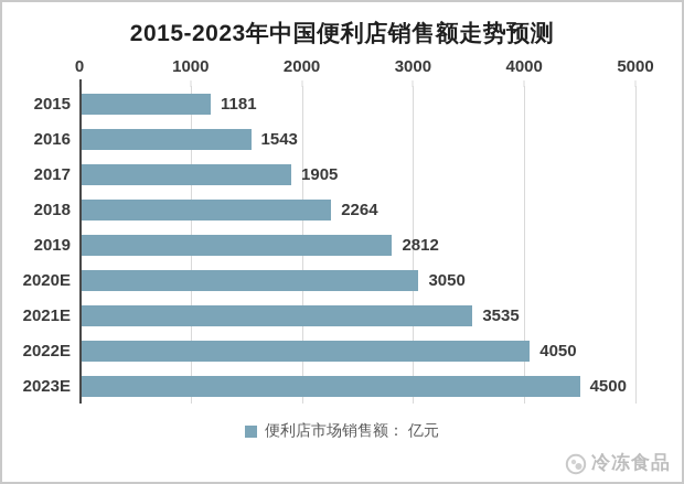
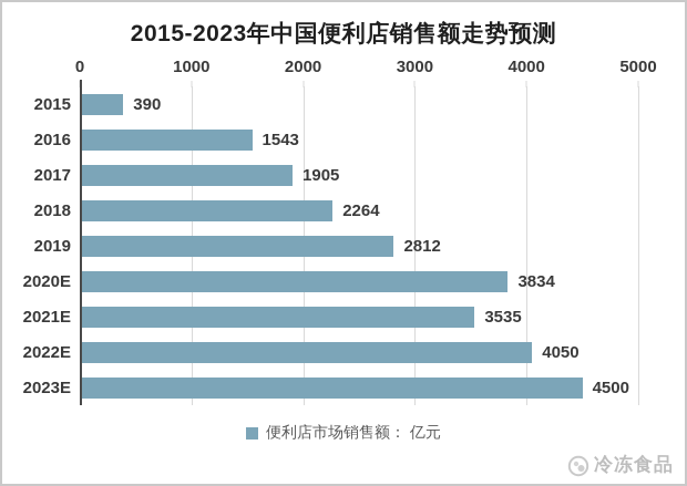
2015: 1181 -> 390
2020E: 3050 -> 3834
